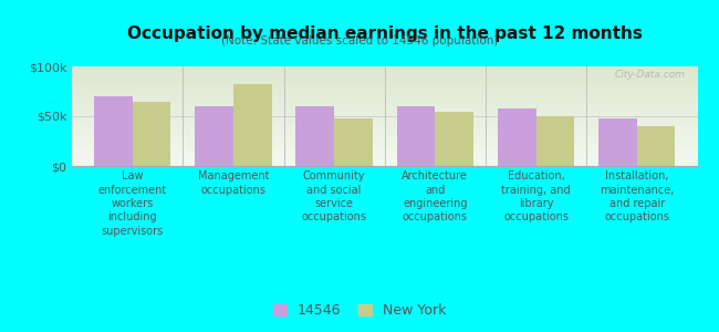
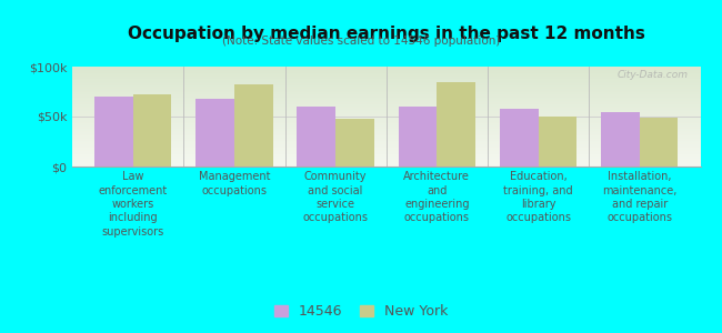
New York/Law enforcement workers including supervisors: $64k -> $72k
14546/Management occupations: $60k -> $68k
New York/Architecture and engineering occupations: $54k -> $84k
14546/Installation, maintenance, and repair occupations: $48k -> $55k
New York/Installation, maintenance, and repair occupations: $40k -> $49k
